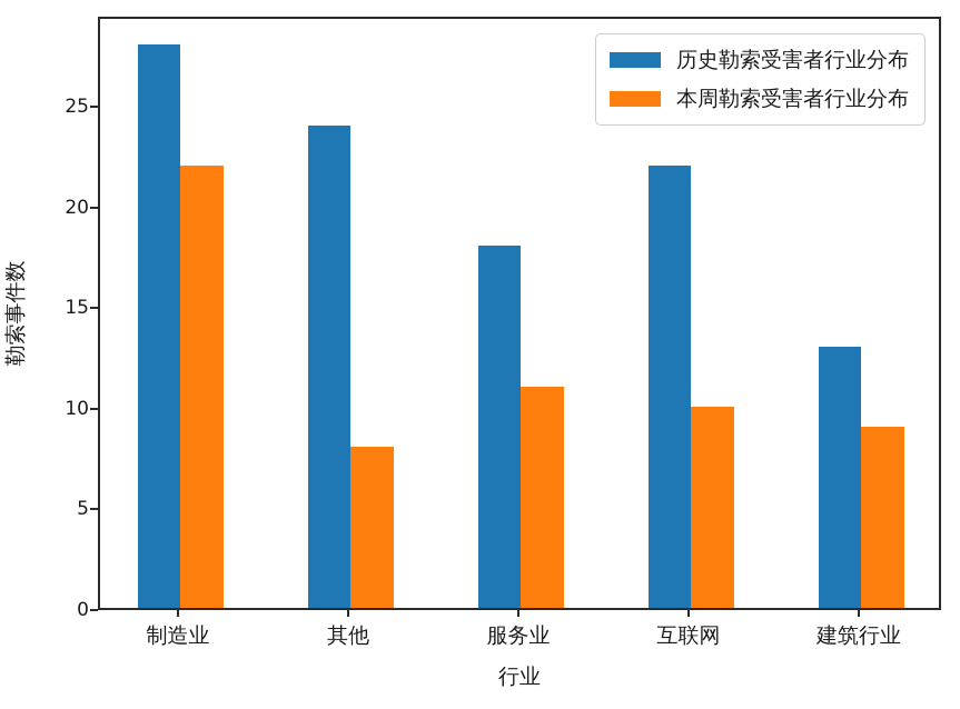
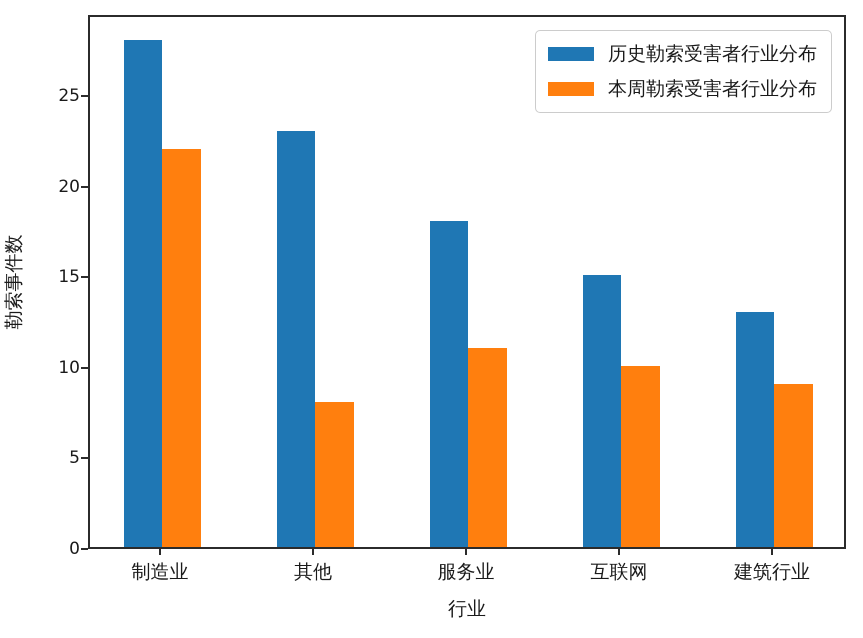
历史勒索受害者行业分布/其他: 24 -> 23
历史勒索受害者行业分布/互联网: 22 -> 15
